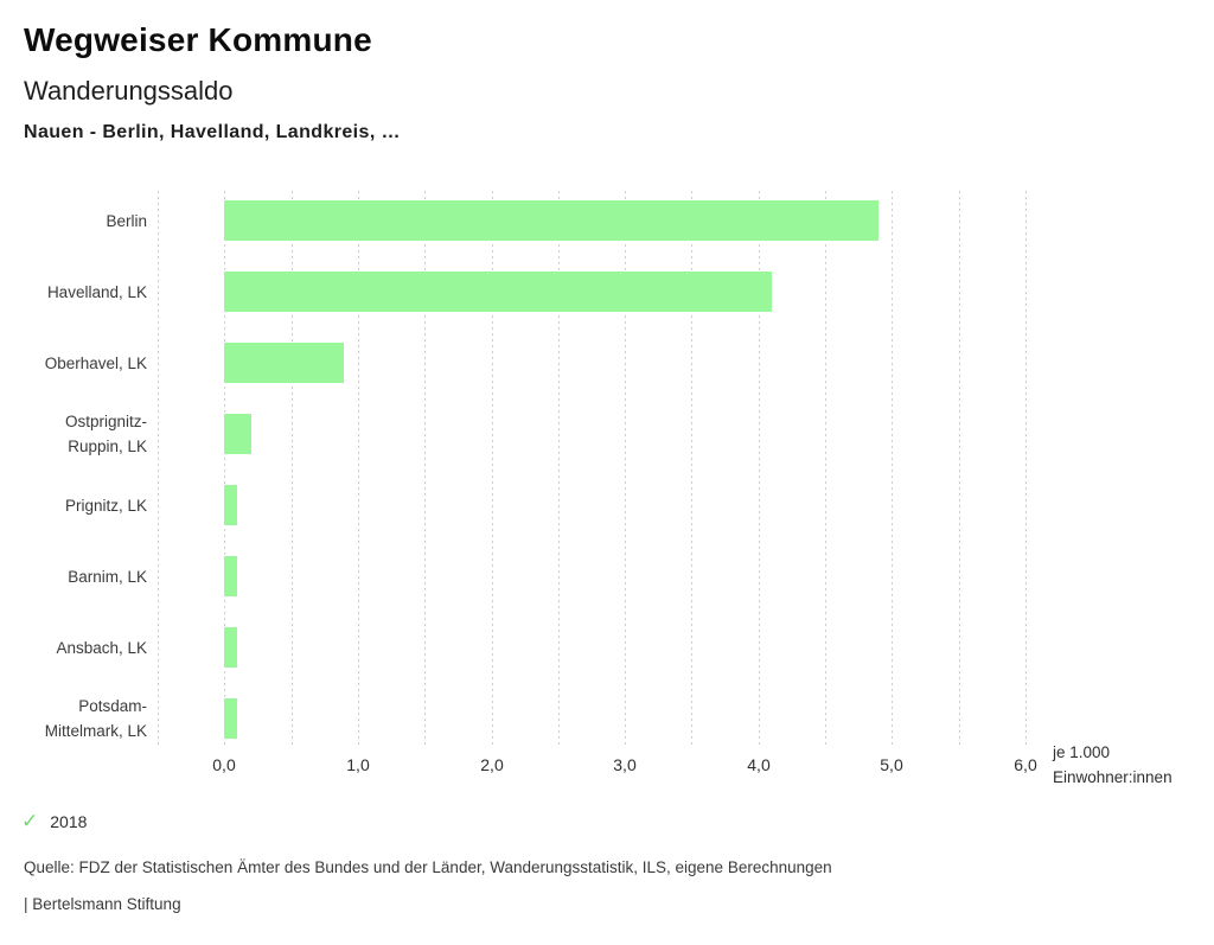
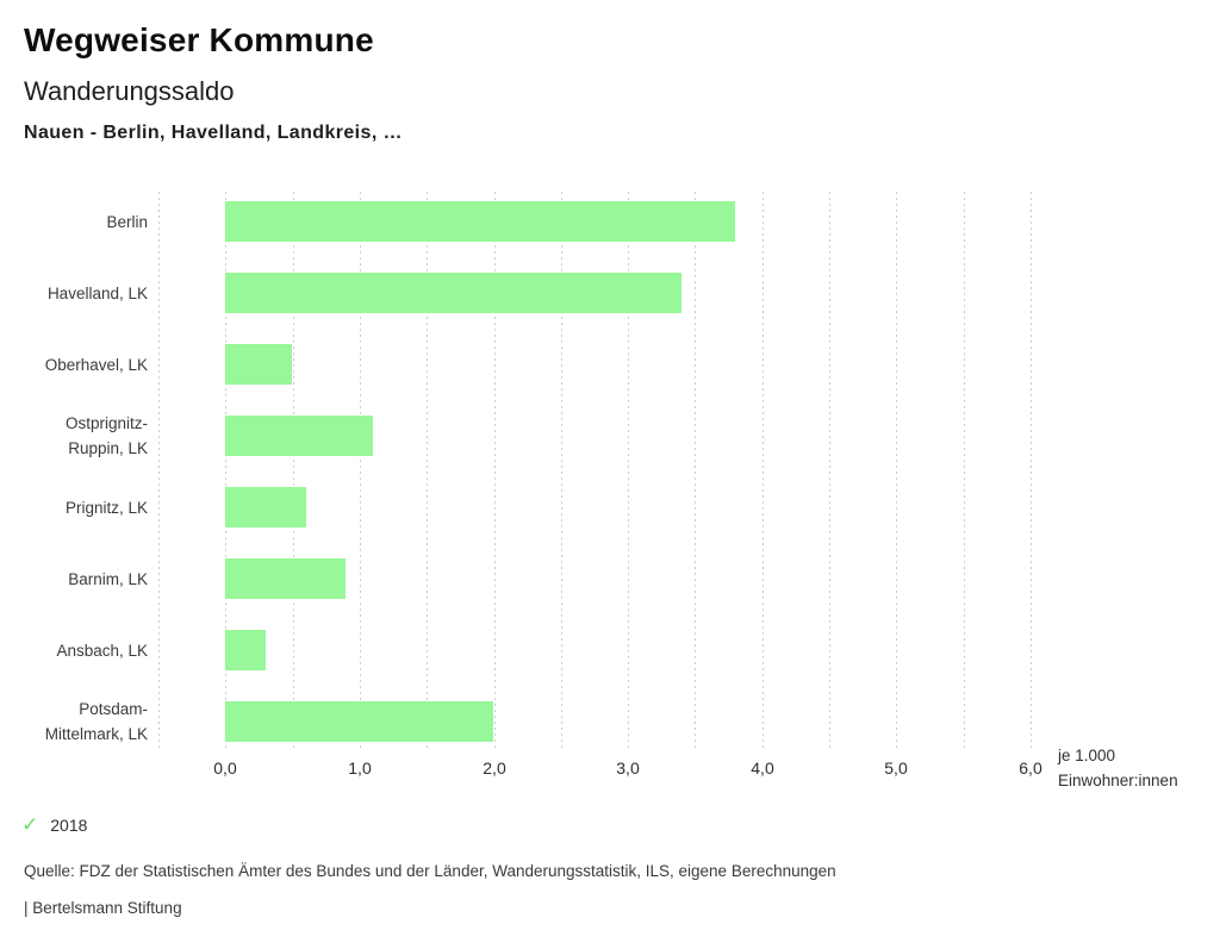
Berlin: 4,9 -> 3,8
Havelland, LK: 4,1 -> 3,4
Oberhavel, LK: 0,9 -> 0,5
Ostprignitz-Ruppin, LK: 0,2 -> 1,1
Prignitz, LK: 0,1 -> 0,6
Barnim, LK: 0,1 -> 0,9
Ansbach, LK: 0,1 -> 0,3
Potsdam-Mittelmark, LK: 0,1 -> 2,0
